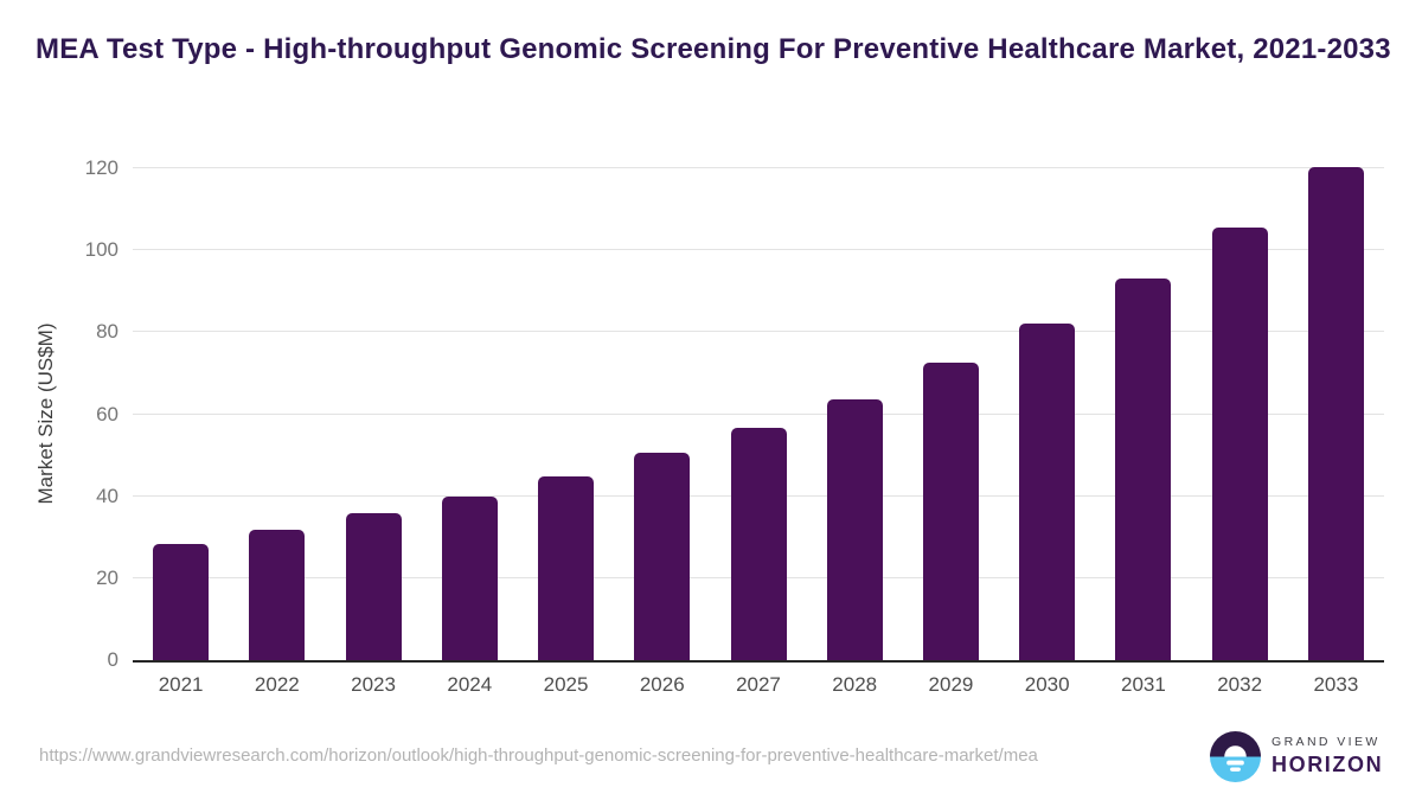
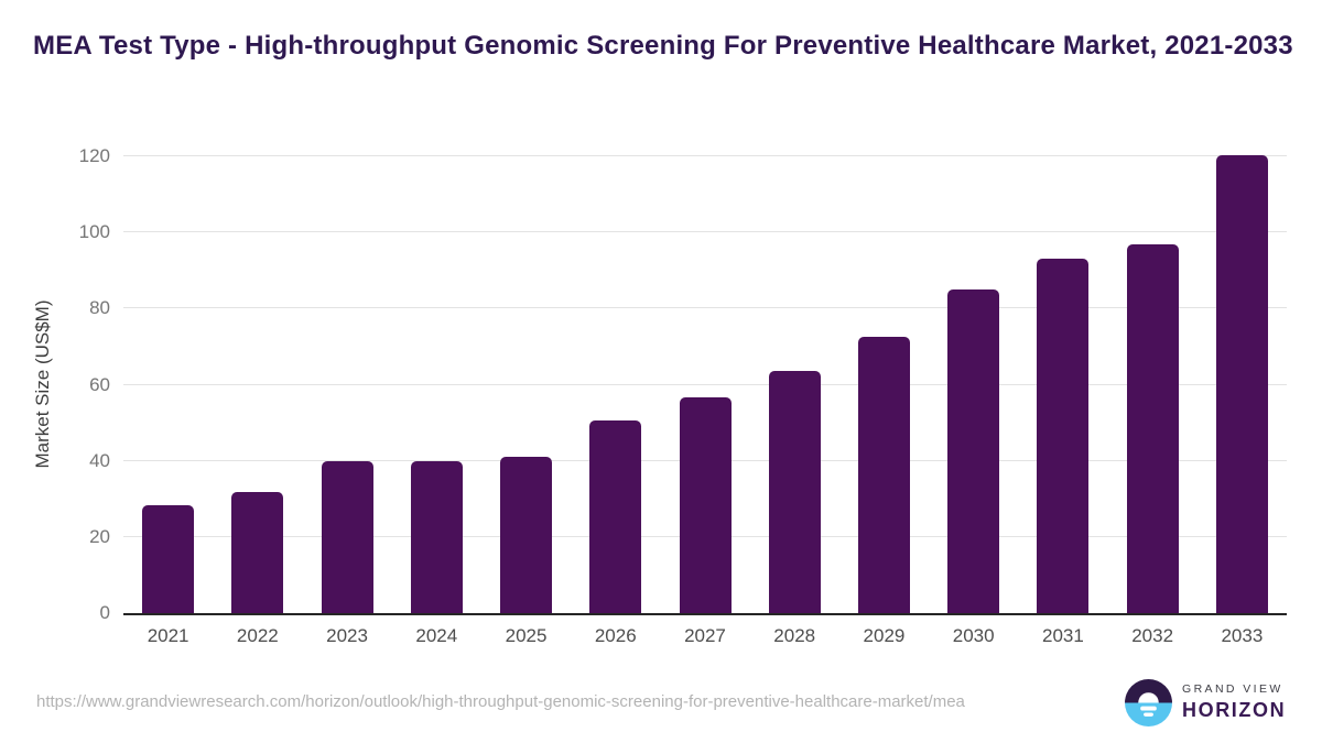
2023: 36 -> 40
2025: 45 -> 41
2030: 82 -> 85
2032: 106 -> 97
